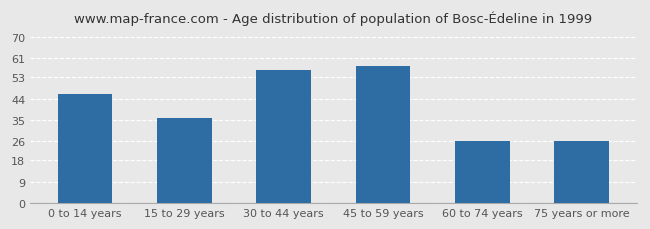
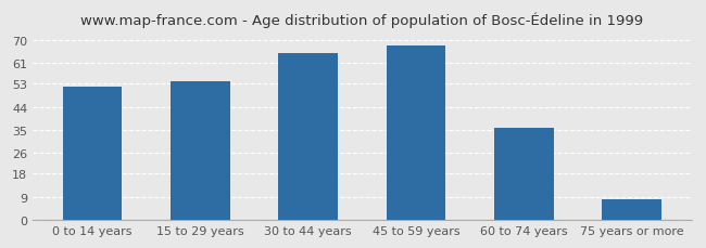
0 to 14 years: 46 -> 52
15 to 29 years: 36 -> 54
30 to 44 years: 56 -> 65
45 to 59 years: 58 -> 68
60 to 74 years: 26 -> 36
75 years or more: 26 -> 8
